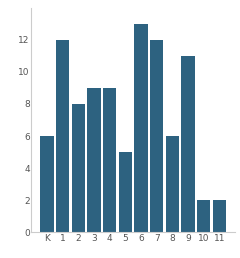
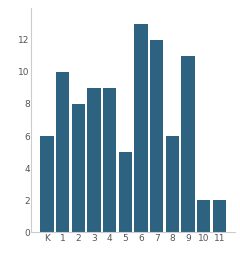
1: 12 -> 10
